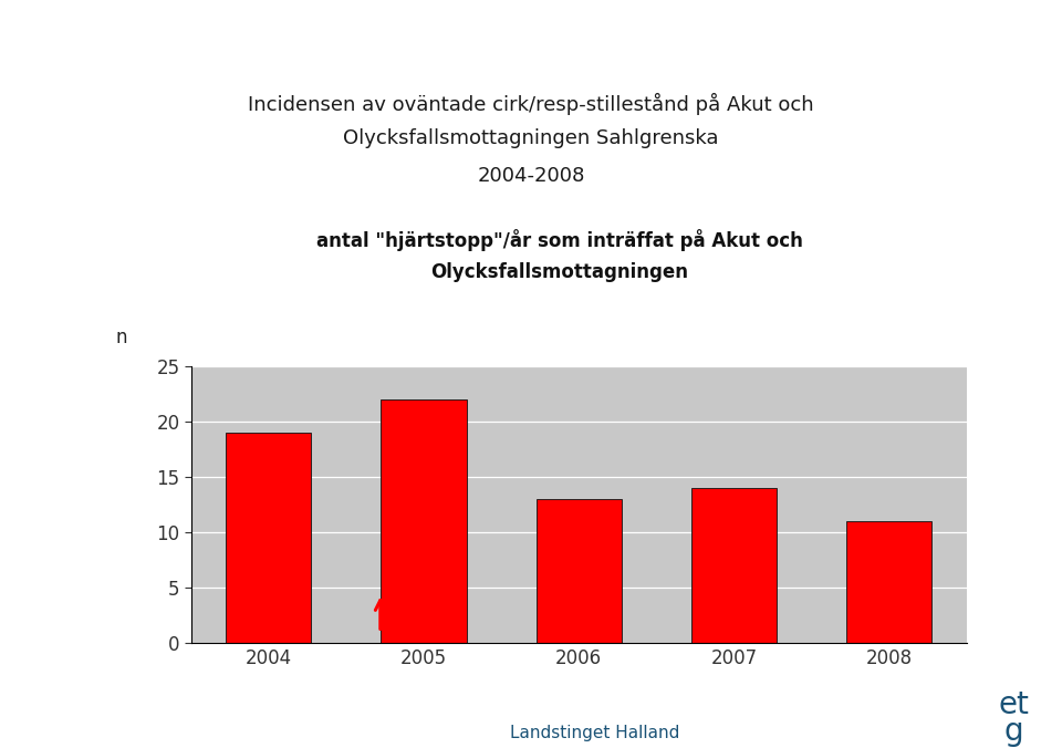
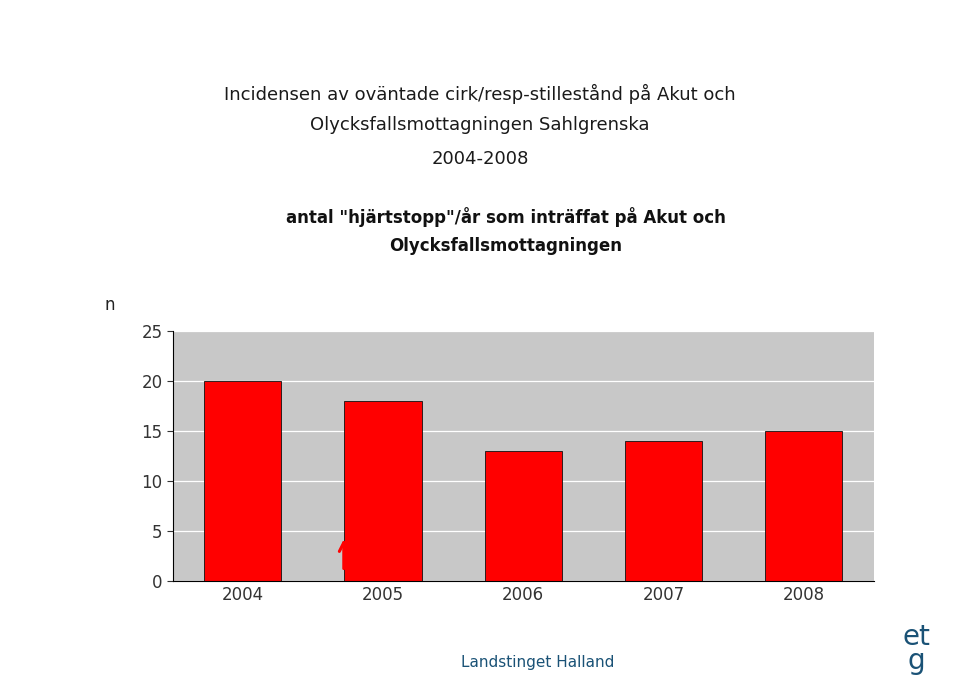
2004: 19 -> 20
2005: 22 -> 18
2008: 11 -> 15
